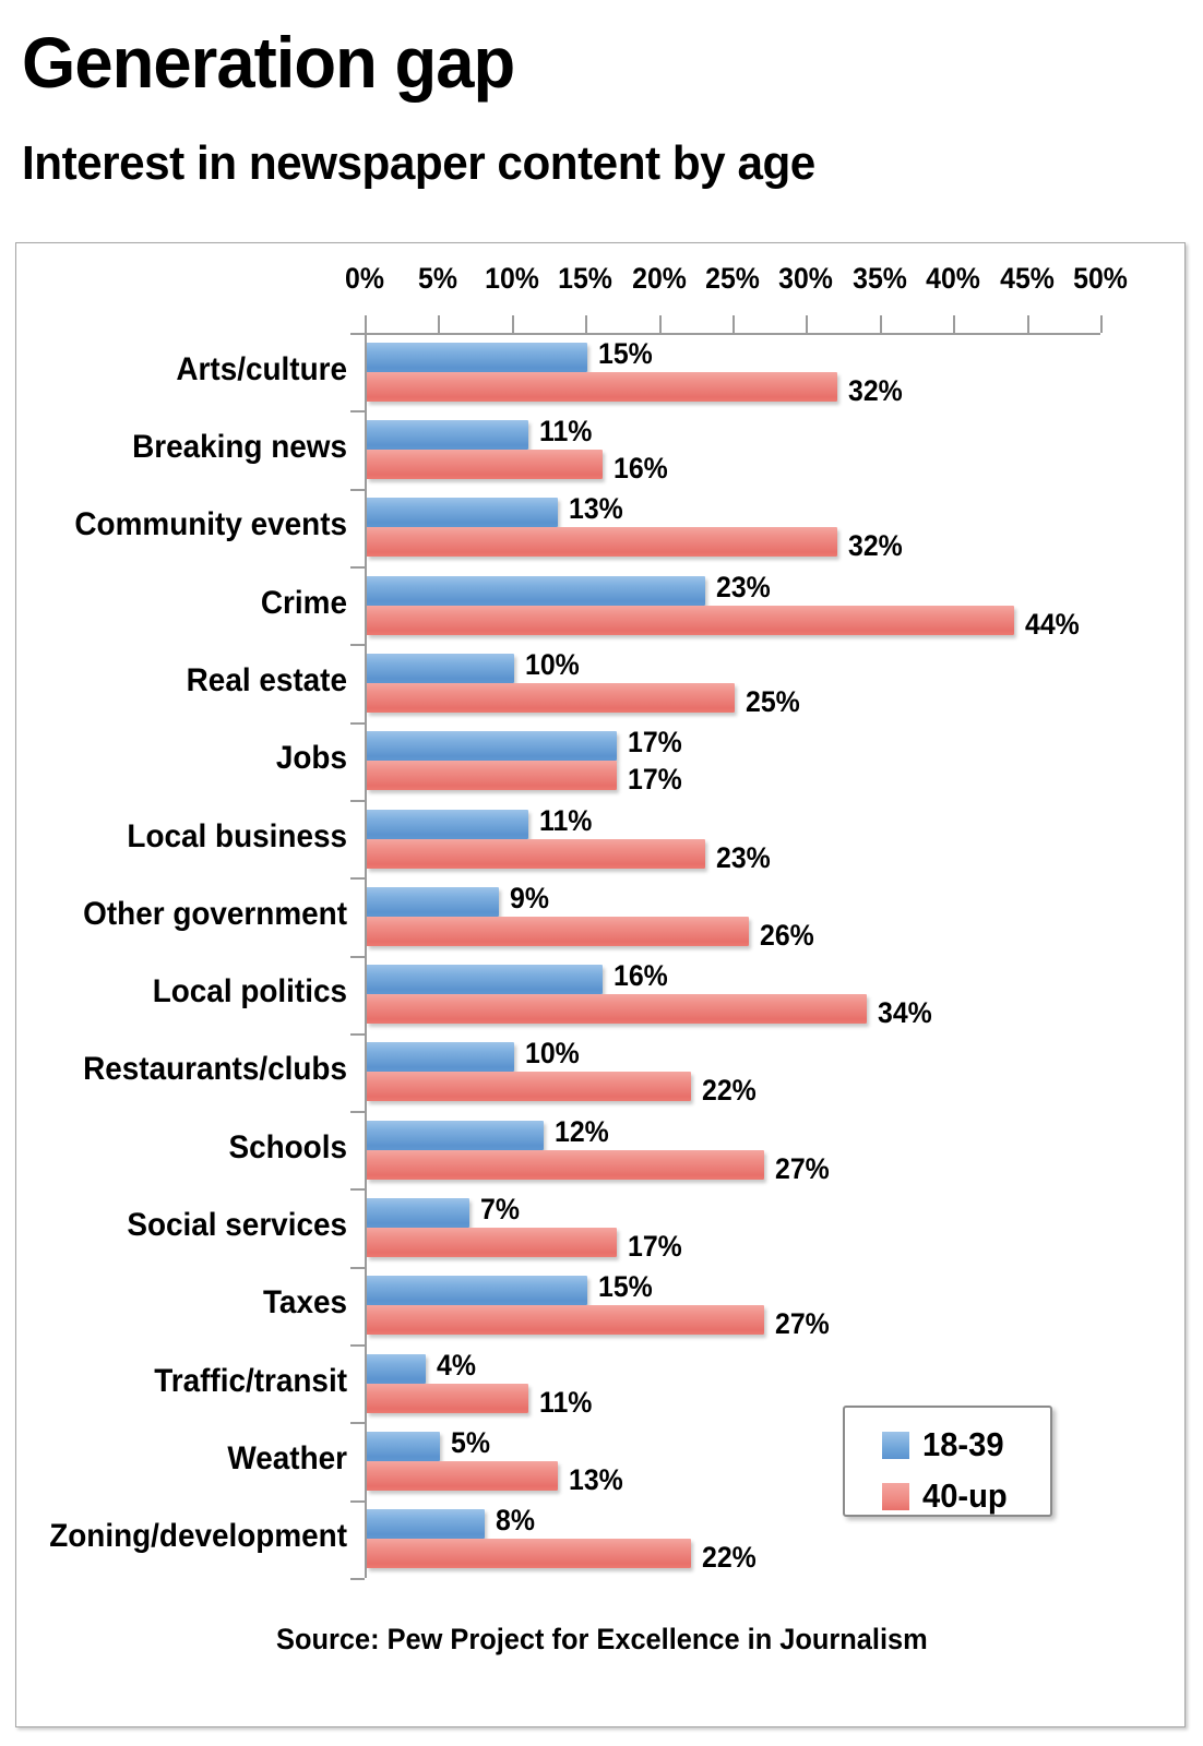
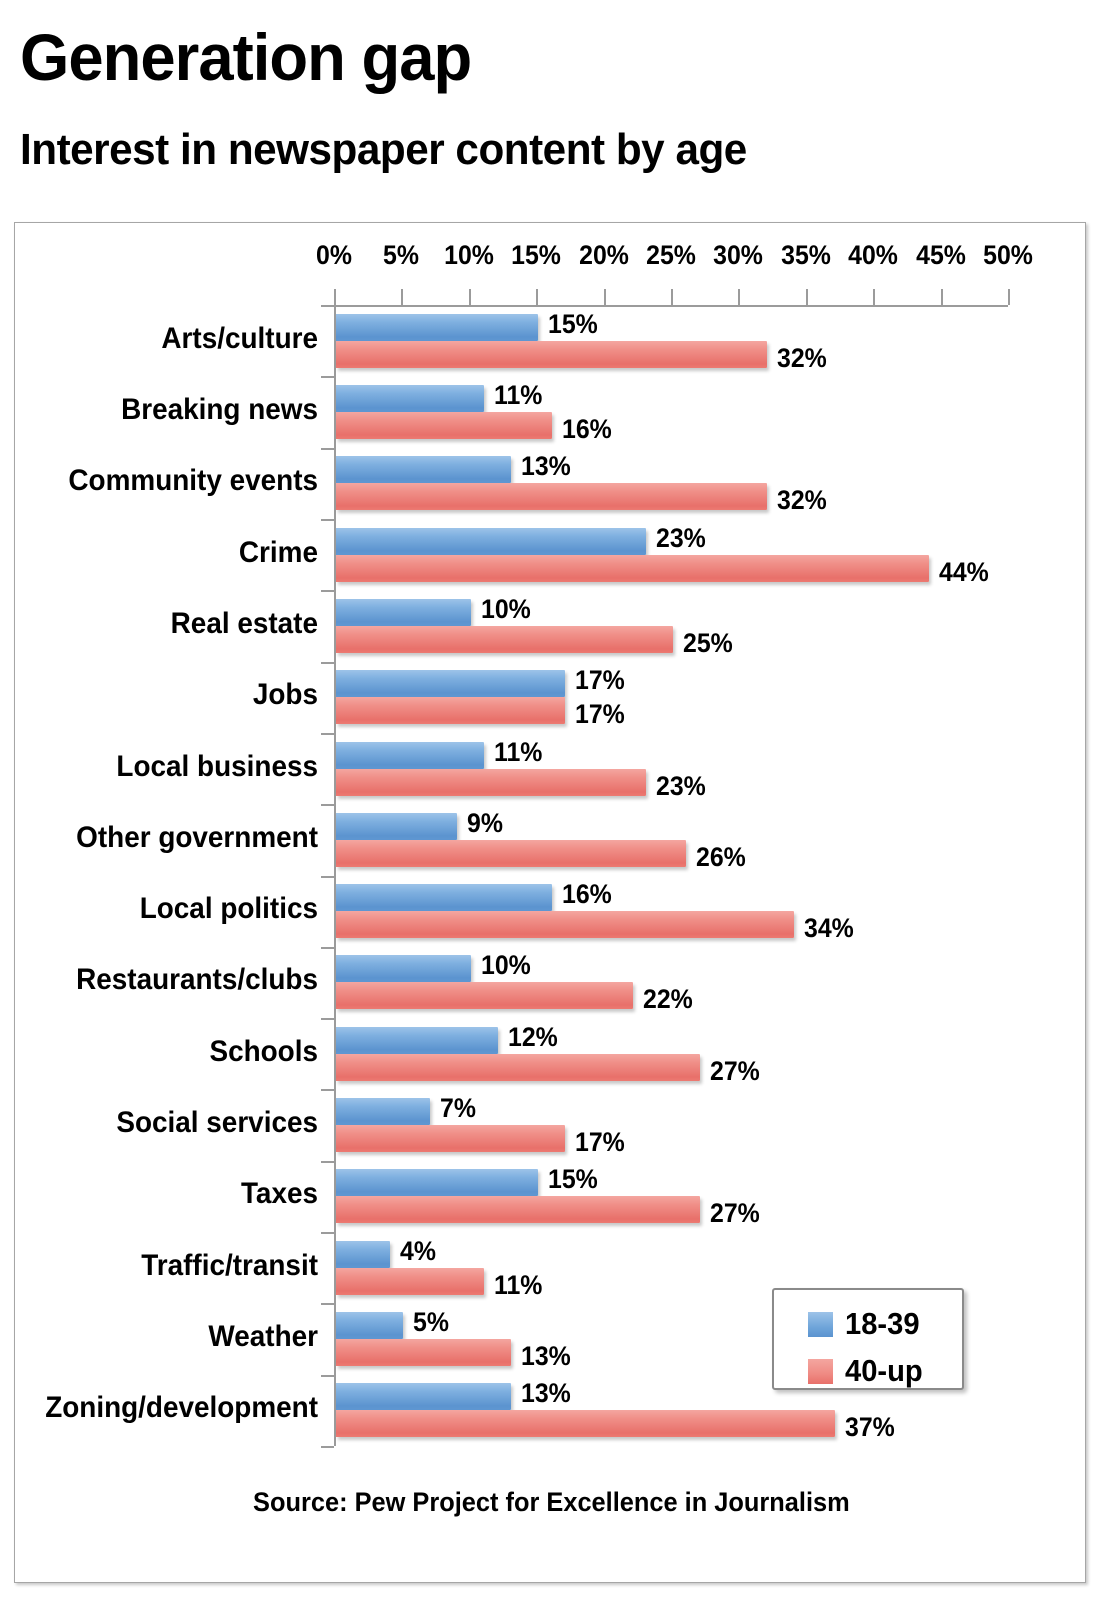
18-39/Zoning/development: 8% -> 13%
40-up/Zoning/development: 22% -> 37%
